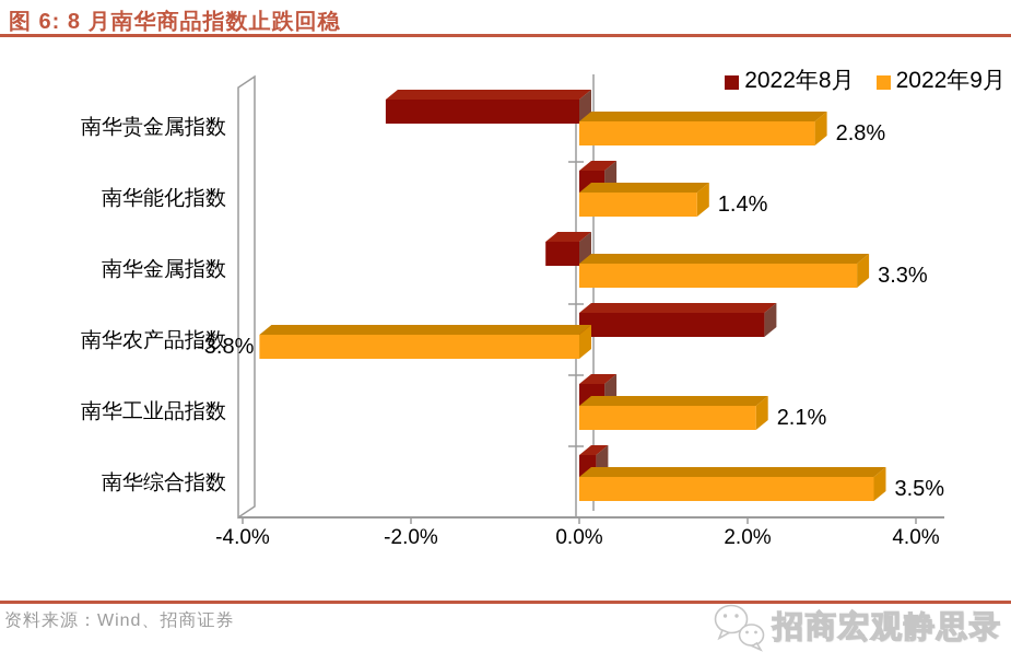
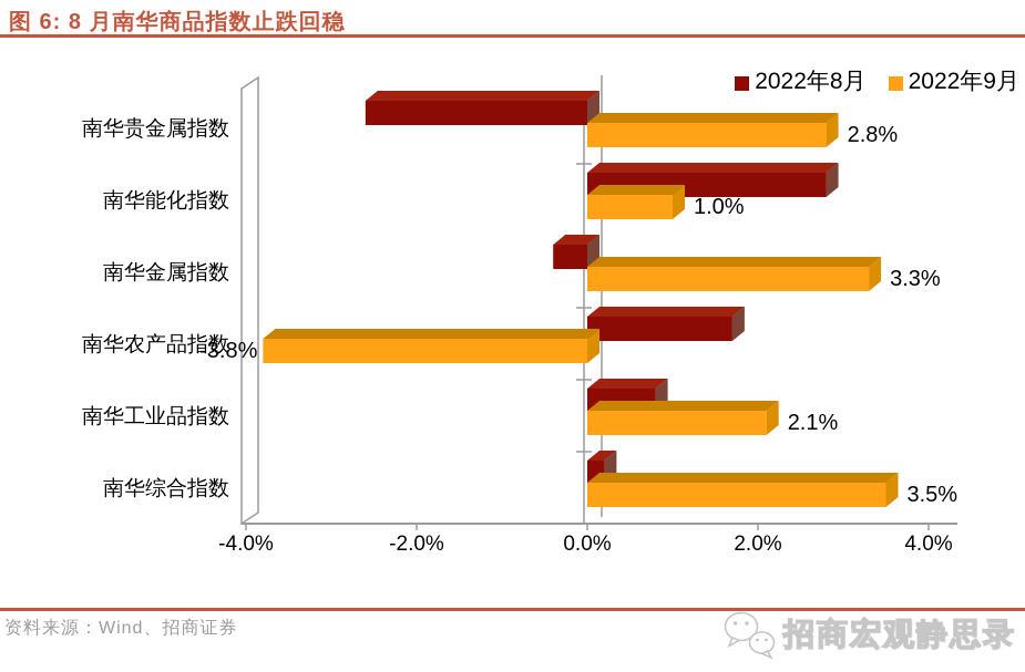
2022年8月/南华贵金属指数: -2.3% -> -2.6%
2022年8月/南华能化指数: 0.3% -> 2.8%
2022年9月/南华能化指数: 1.4% -> 1.0%
2022年8月/南华农产品指数: 2.2% -> 1.7%
2022年8月/南华工业品指数: 0.3% -> 0.8%
